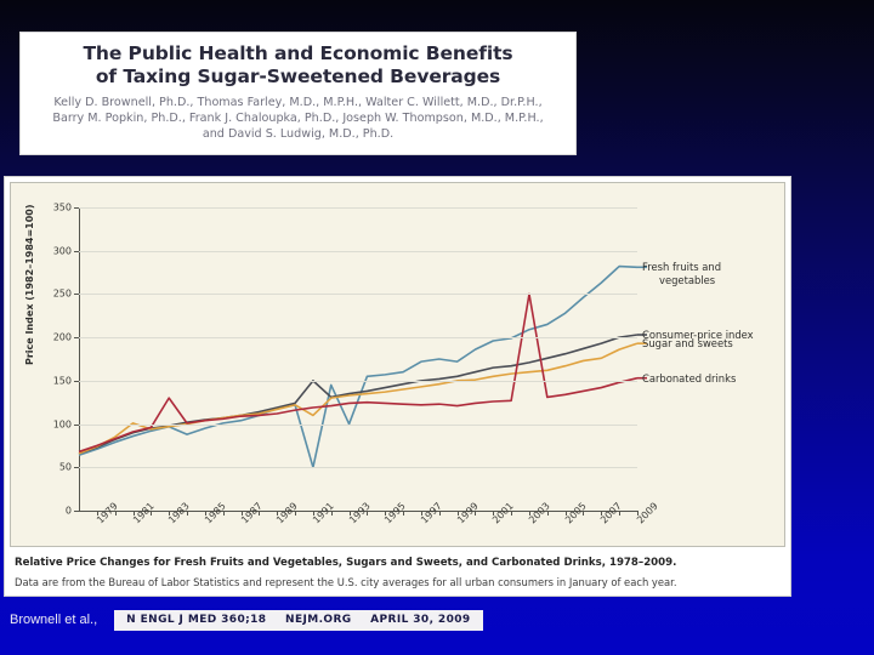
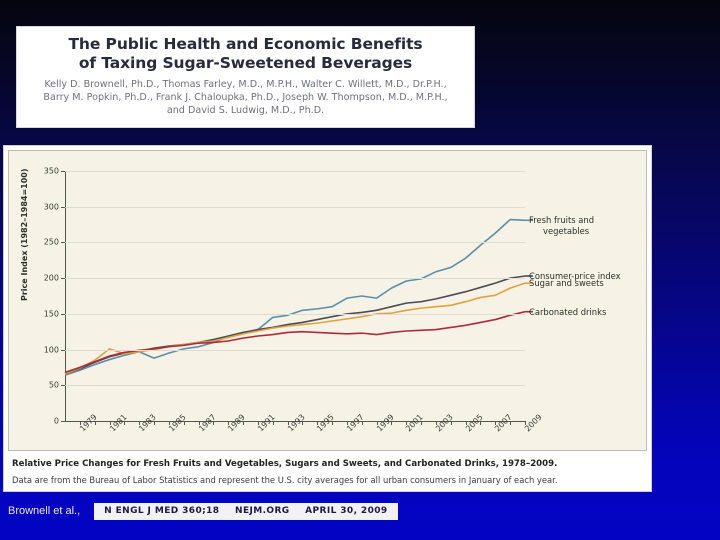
Carbonated drinks/1983: 130 -> 100
Fresh fruits and vegetables/1991: 50 -> 130
Consumer-price index/1991: 150 -> 130
Sugar and sweets/1991: 110 -> 130
Fresh fruits and vegetables/1993: 100 -> 150
Carbonated drinks/2003: 250 -> 130
